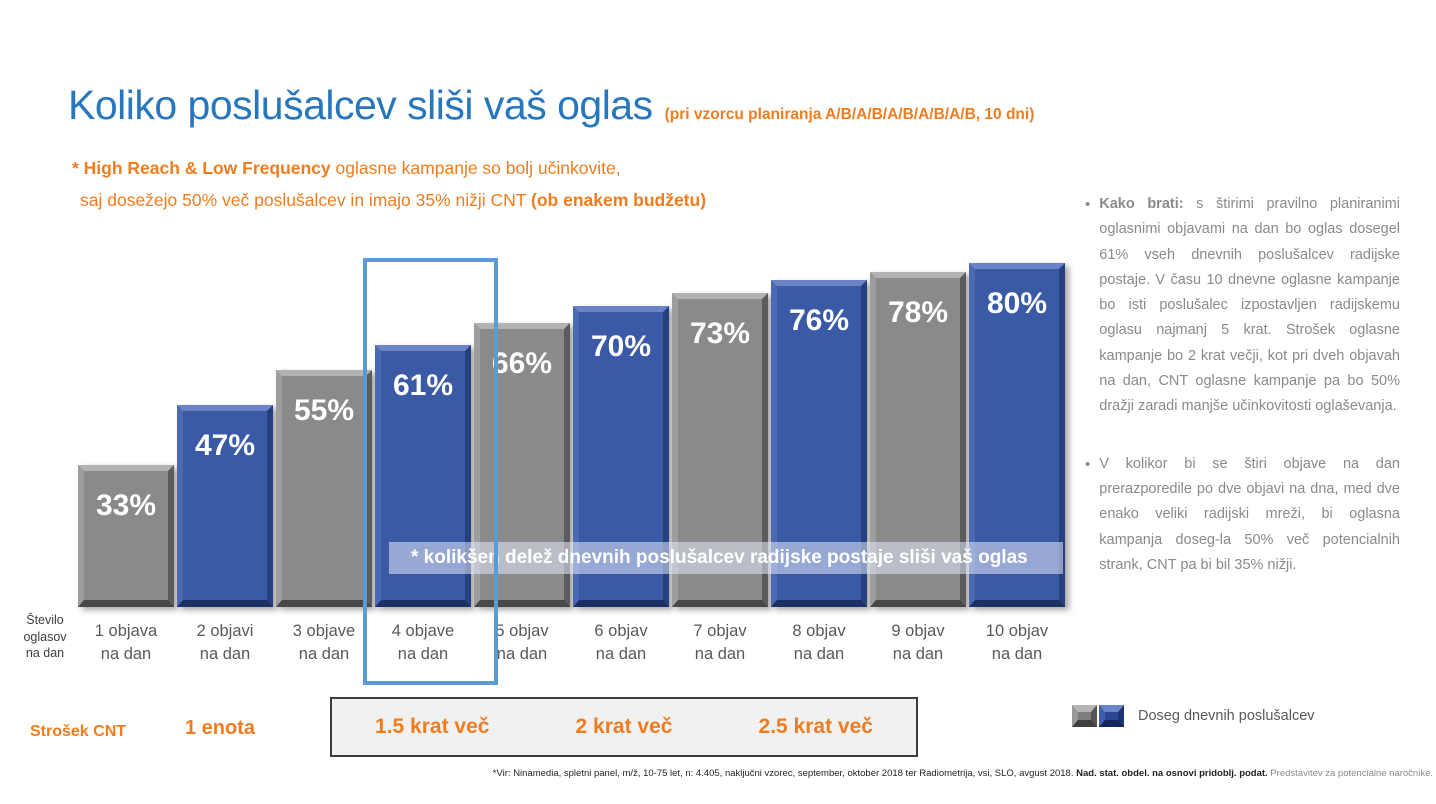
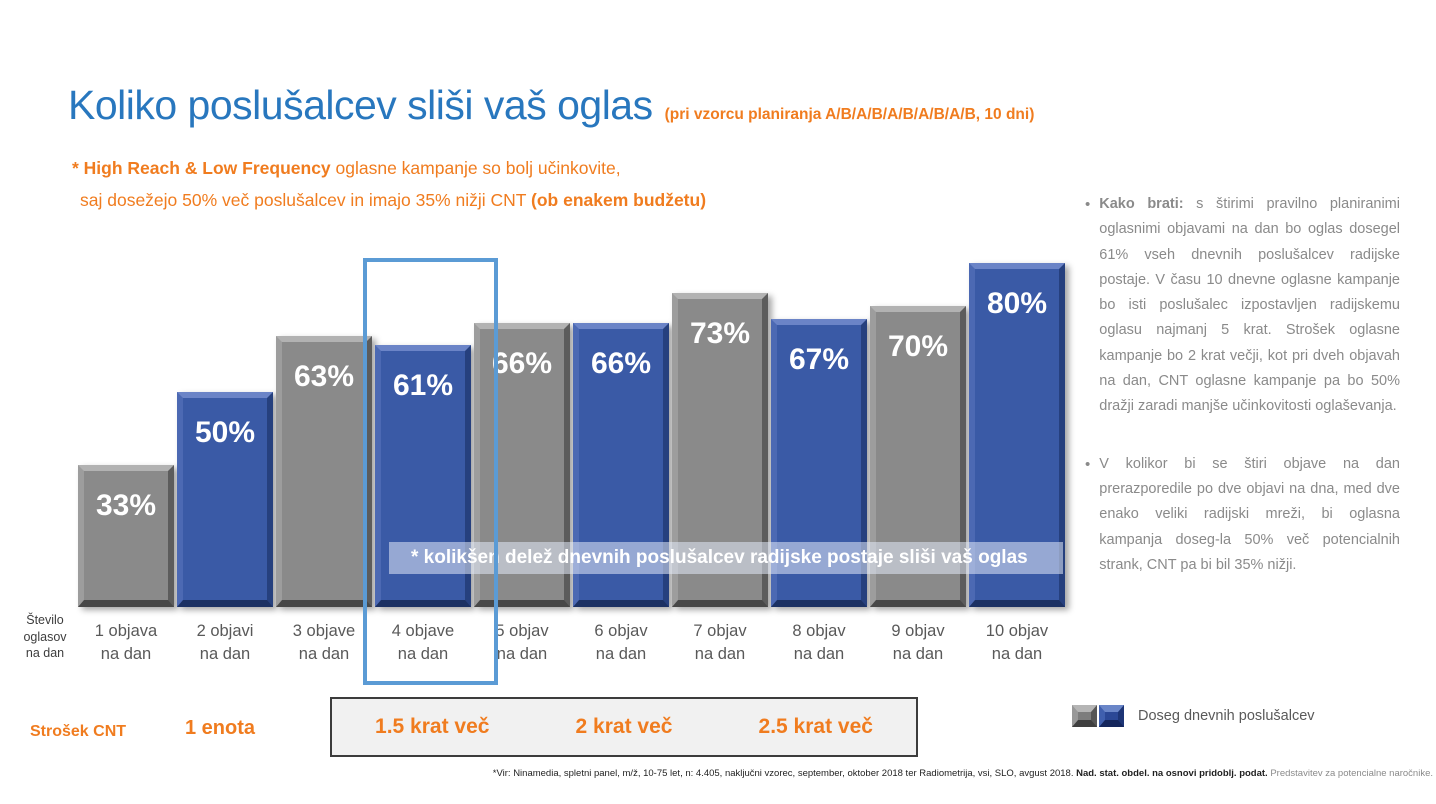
2 objavi na dan: 47% -> 50%
3 objave na dan: 55% -> 63%
6 objav na dan: 70% -> 66%
8 objav na dan: 76% -> 67%
9 objav na dan: 78% -> 70%
